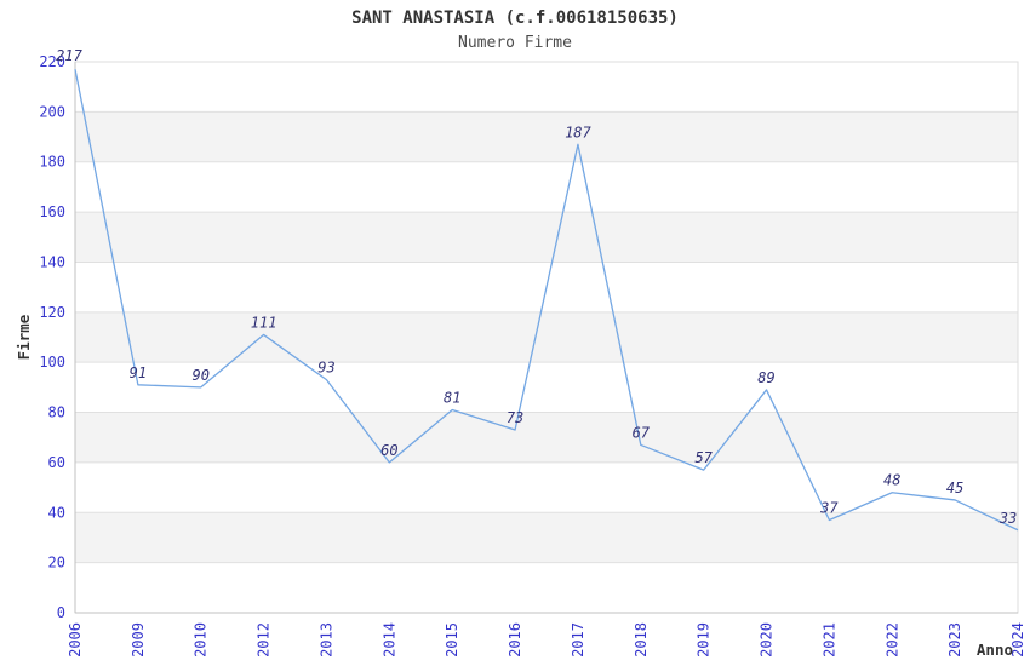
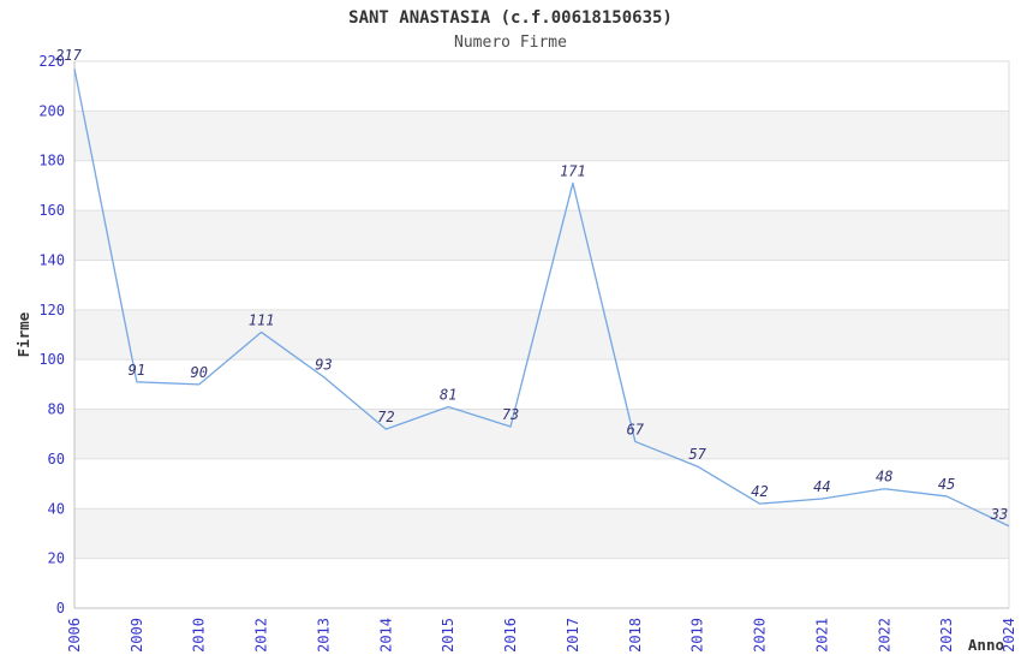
2014: 60 -> 72
2017: 187 -> 171
2020: 89 -> 42
2021: 37 -> 44
